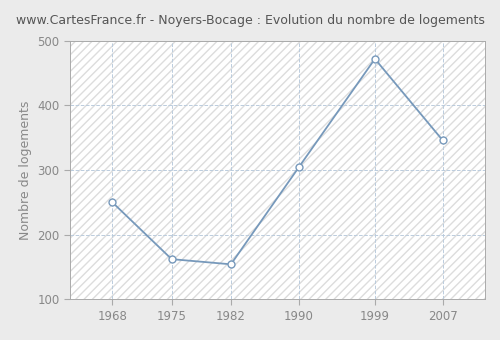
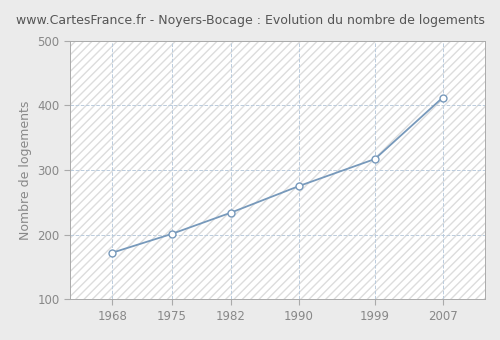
1968: 250 -> 172
1975: 162 -> 201
1982: 154 -> 234
1990: 304 -> 275
1999: 472 -> 317
2007: 346 -> 412
